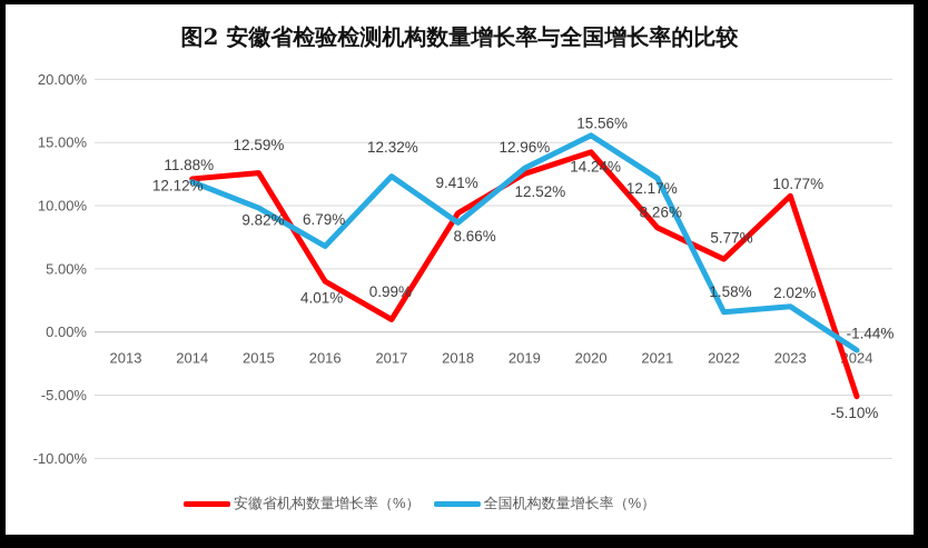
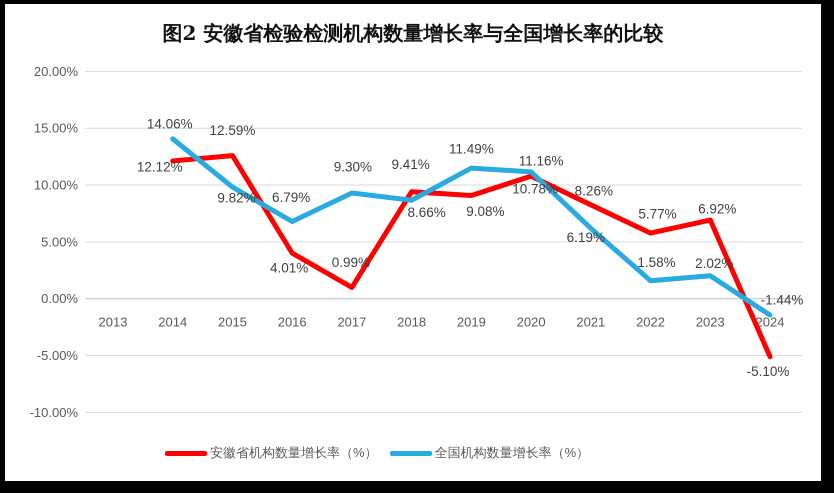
全国机构数量增长率（%）/2014: 11.88% -> 14.06%
全国机构数量增长率（%）/2017: 12.32% -> 9.30%
安徽省机构数量增长率（%）/2019: 12.52% -> 9.08%
全国机构数量增长率（%）/2019: 12.96% -> 11.49%
安徽省机构数量增长率（%）/2020: 14.24% -> 10.78%
全国机构数量增长率（%）/2020: 15.56% -> 11.16%
全国机构数量增长率（%）/2021: 12.17% -> 6.19%
安徽省机构数量增长率（%）/2023: 10.77% -> 6.92%
